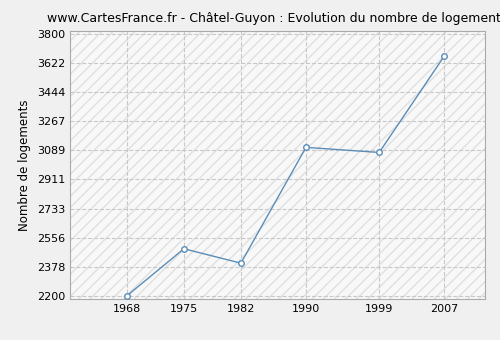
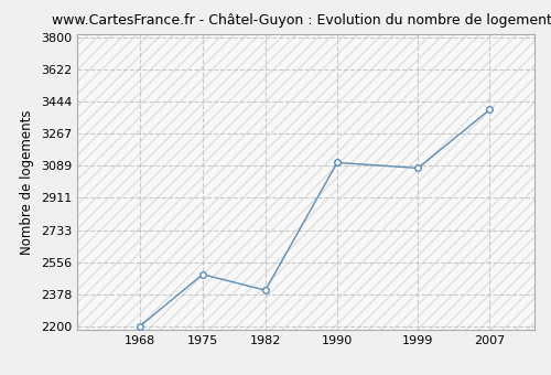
2007: 3660 -> 3400
